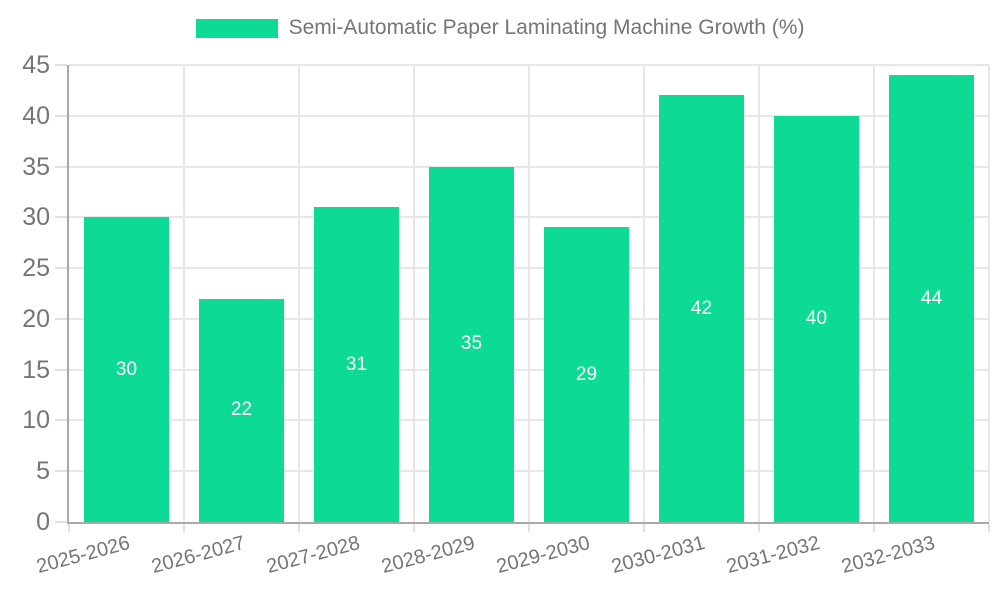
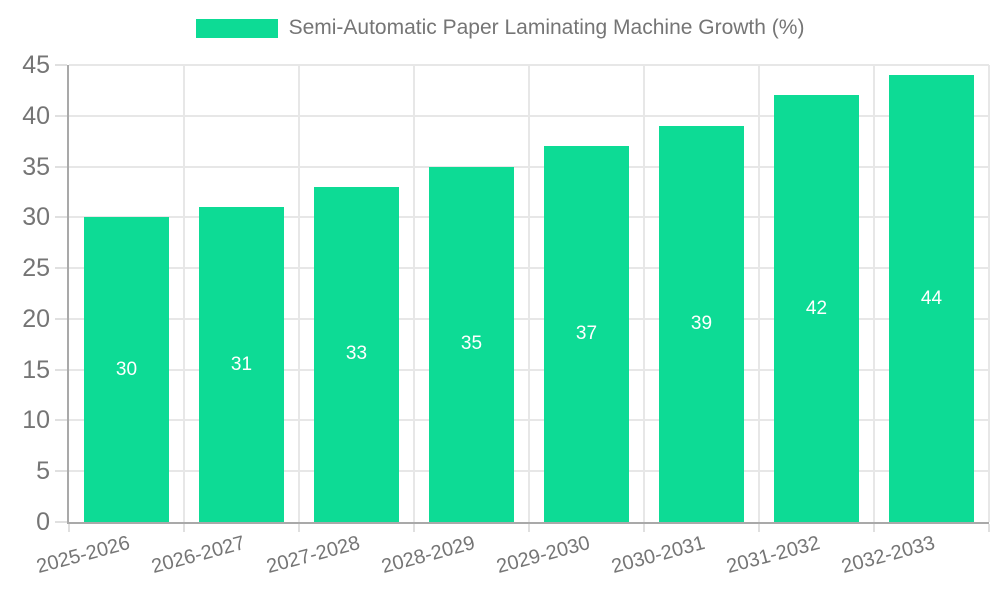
2026-2027: 22 -> 31
2027-2028: 31 -> 33
2029-2030: 29 -> 37
2030-2031: 42 -> 39
2031-2032: 40 -> 42
